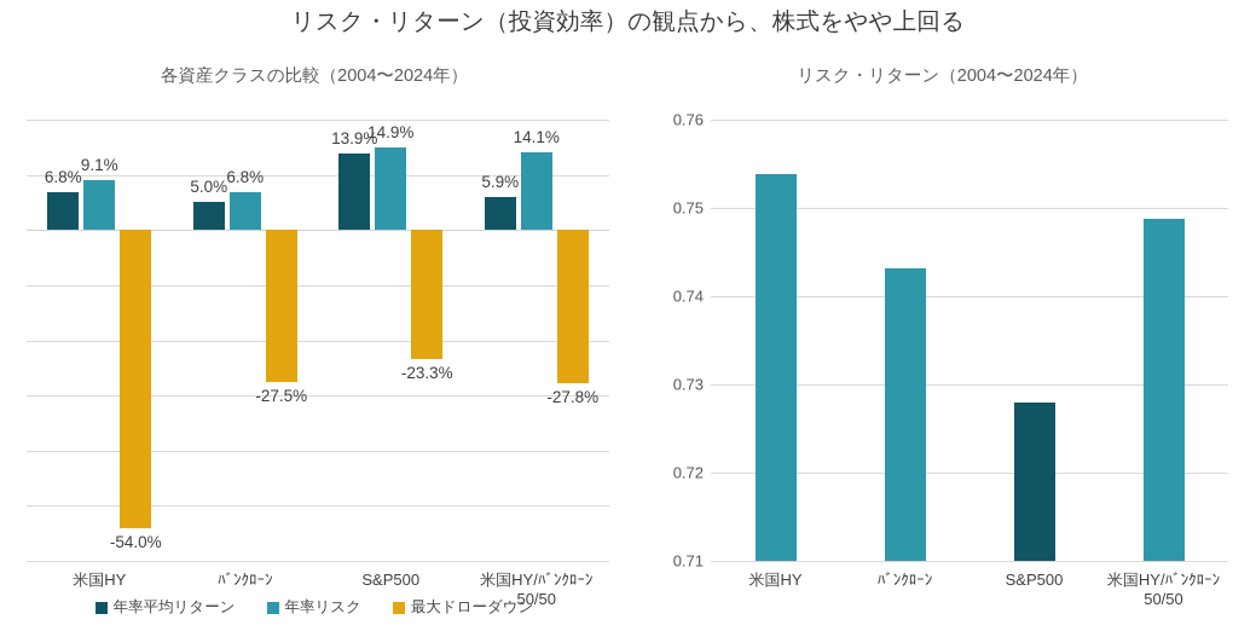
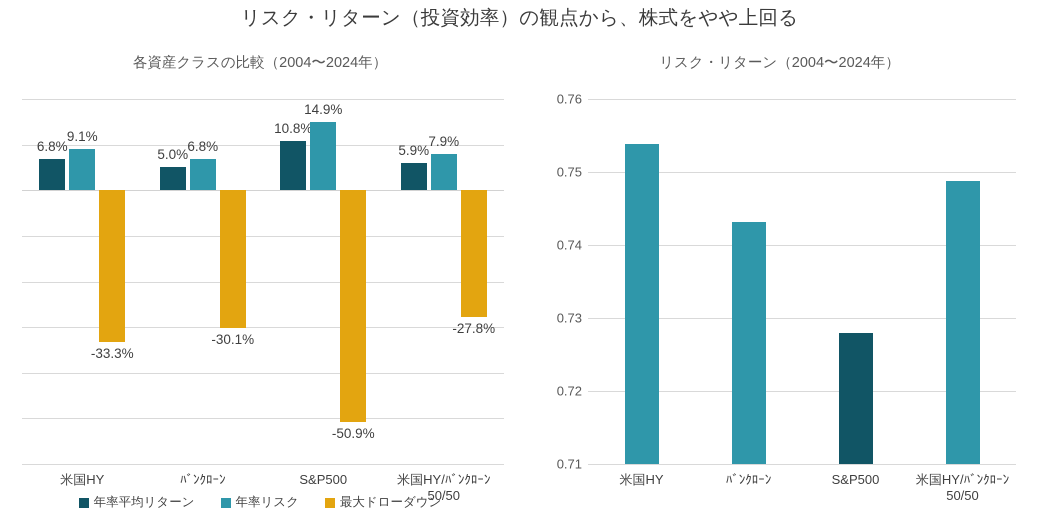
各資産クラスの比較（2004〜2024年）/最大ドローダウン/米国HY: -54.0% -> -33.3%
各資産クラスの比較（2004〜2024年）/最大ドローダウン/ﾊﾞﾝｸﾛｰﾝ: -27.5% -> -30.1%
各資産クラスの比較（2004〜2024年）/年率平均リターン/S&P500: 13.9% -> 10.8%
各資産クラスの比較（2004〜2024年）/最大ドローダウン/S&P500: -23.3% -> -50.9%
各資産クラスの比較（2004〜2024年）/年率リスク/米国HY/ﾊﾞﾝｸﾛｰﾝ: 14.1% -> 7.9%
